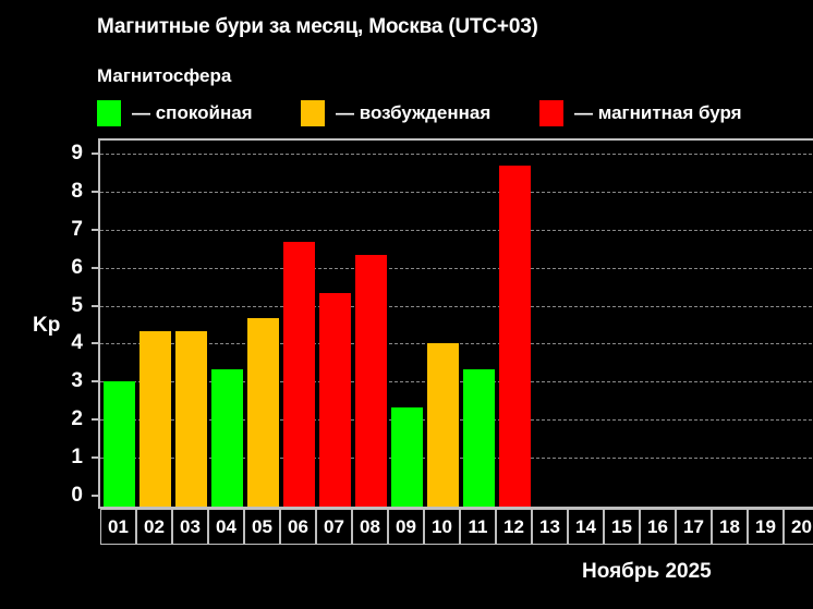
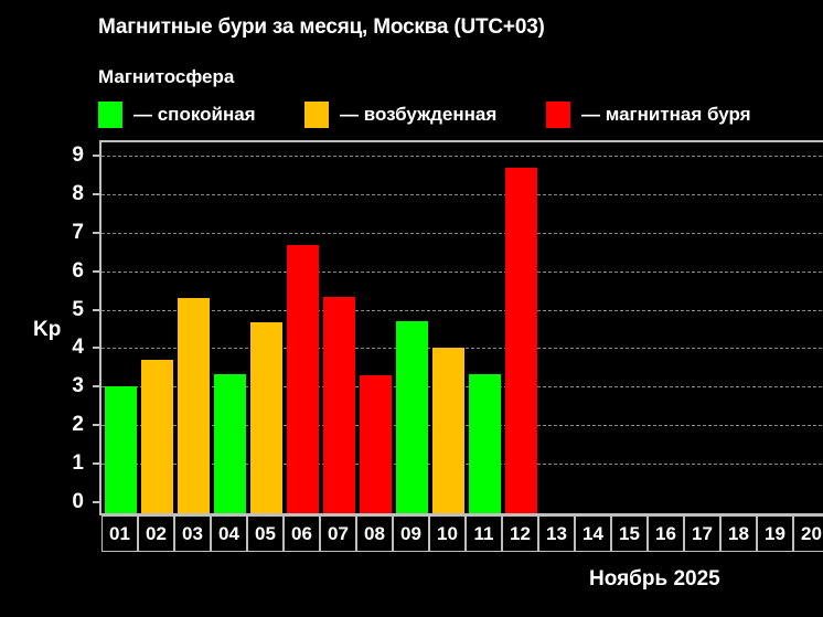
02: 4.3 -> 3.7
03: 4.3 -> 5.3
08: 6.3 -> 3.3
09: 2.3 -> 4.7
